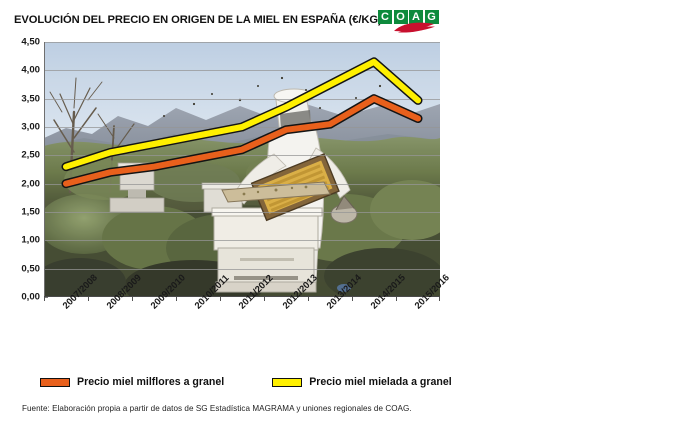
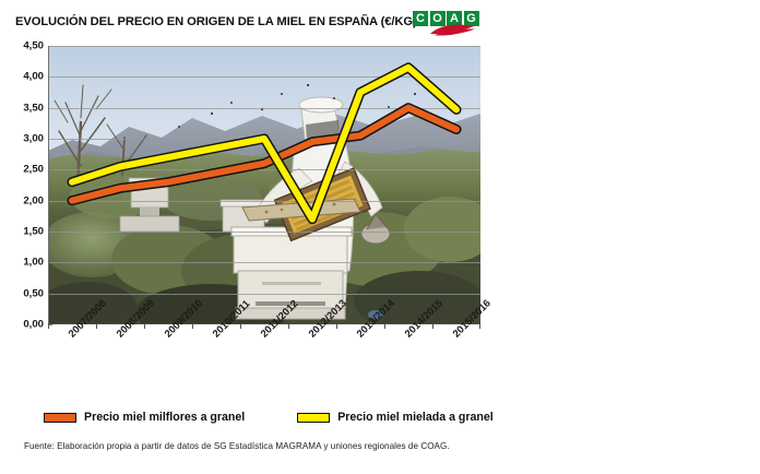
Precio miel mielada a granel/2012/2013: 3,4 -> 1,7
